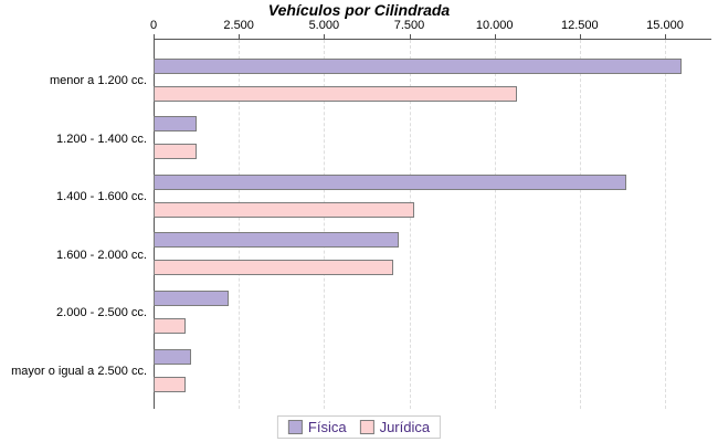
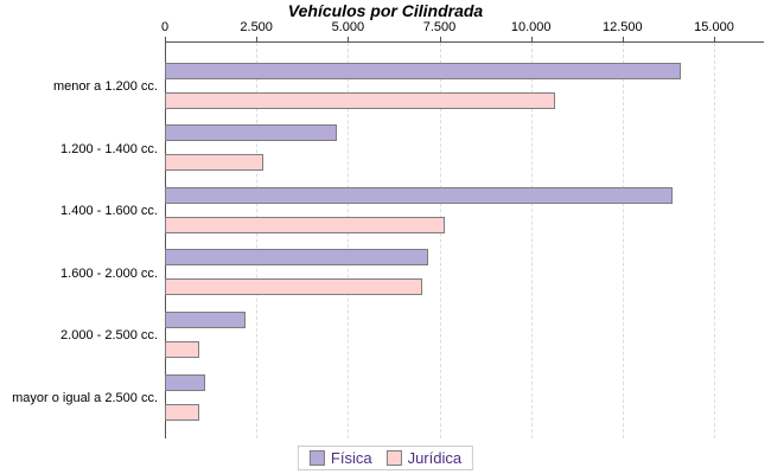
Física/menor a 1.200 cc.: 15500 -> 14100
Física/1.200 - 1.400 cc.: 1300 -> 4700
Jurídica/1.200 - 1.400 cc.: 1200 -> 2700
